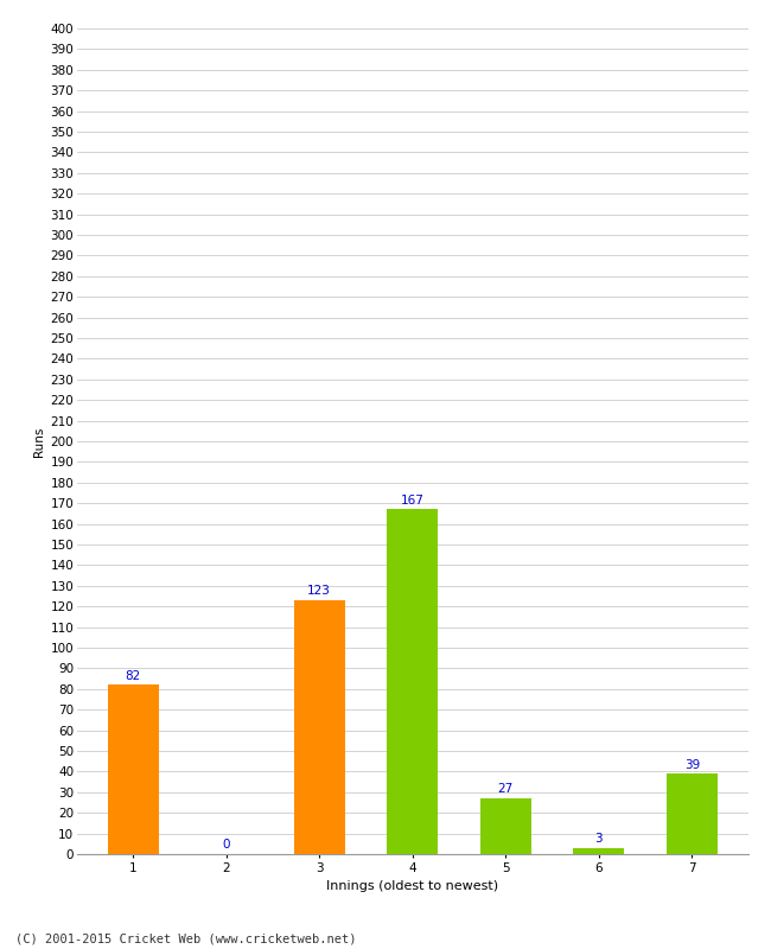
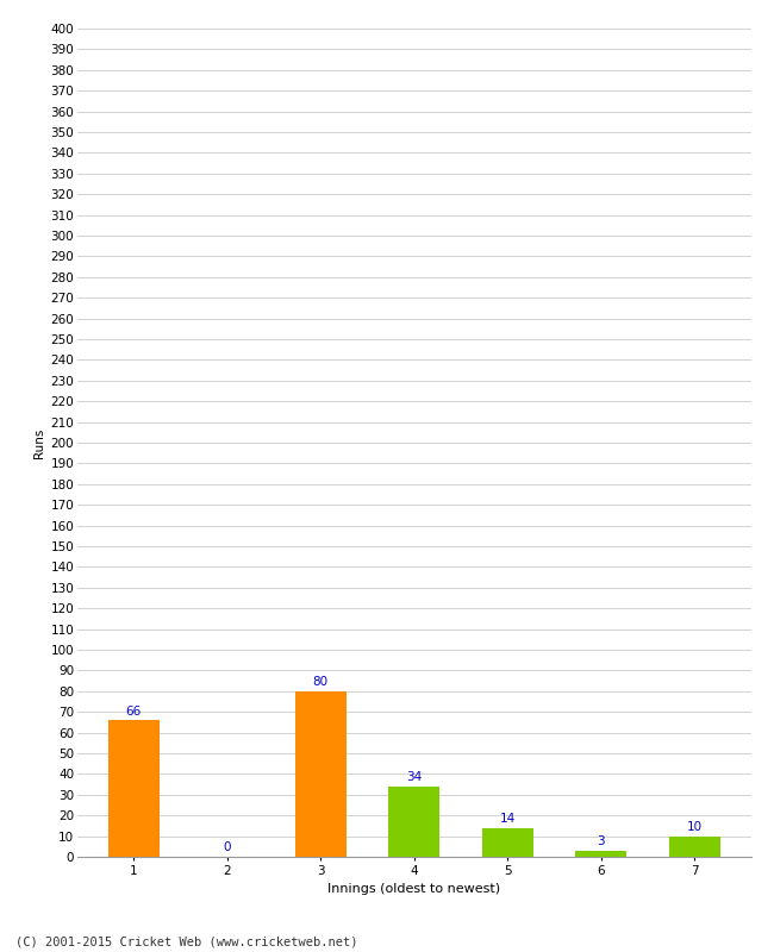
1: 82 -> 66
3: 123 -> 80
4: 167 -> 34
5: 27 -> 14
7: 39 -> 10
